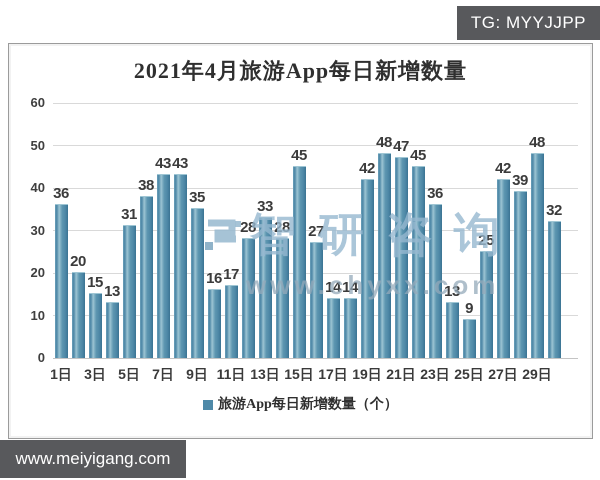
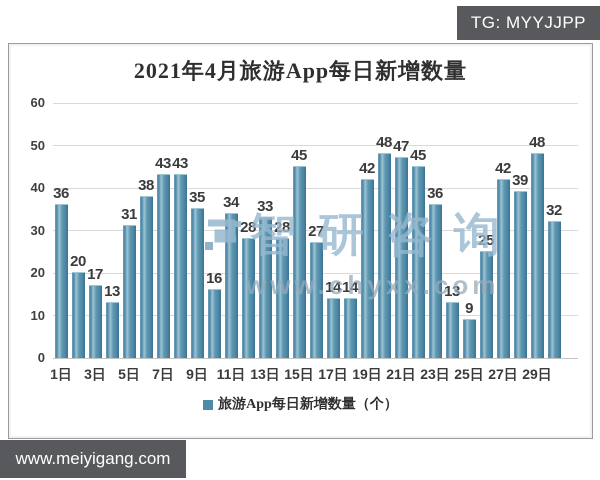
3日: 15 -> 17
11日: 17 -> 34
